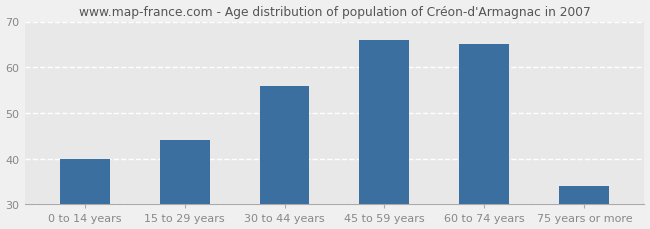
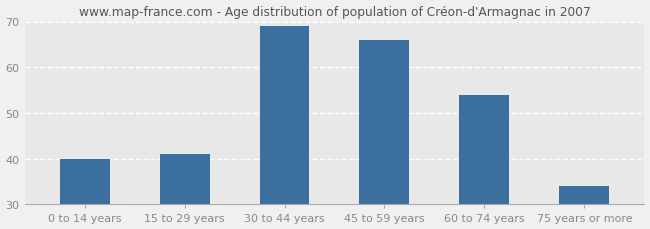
15 to 29 years: 44 -> 41
30 to 44 years: 56 -> 69
60 to 74 years: 65 -> 54
